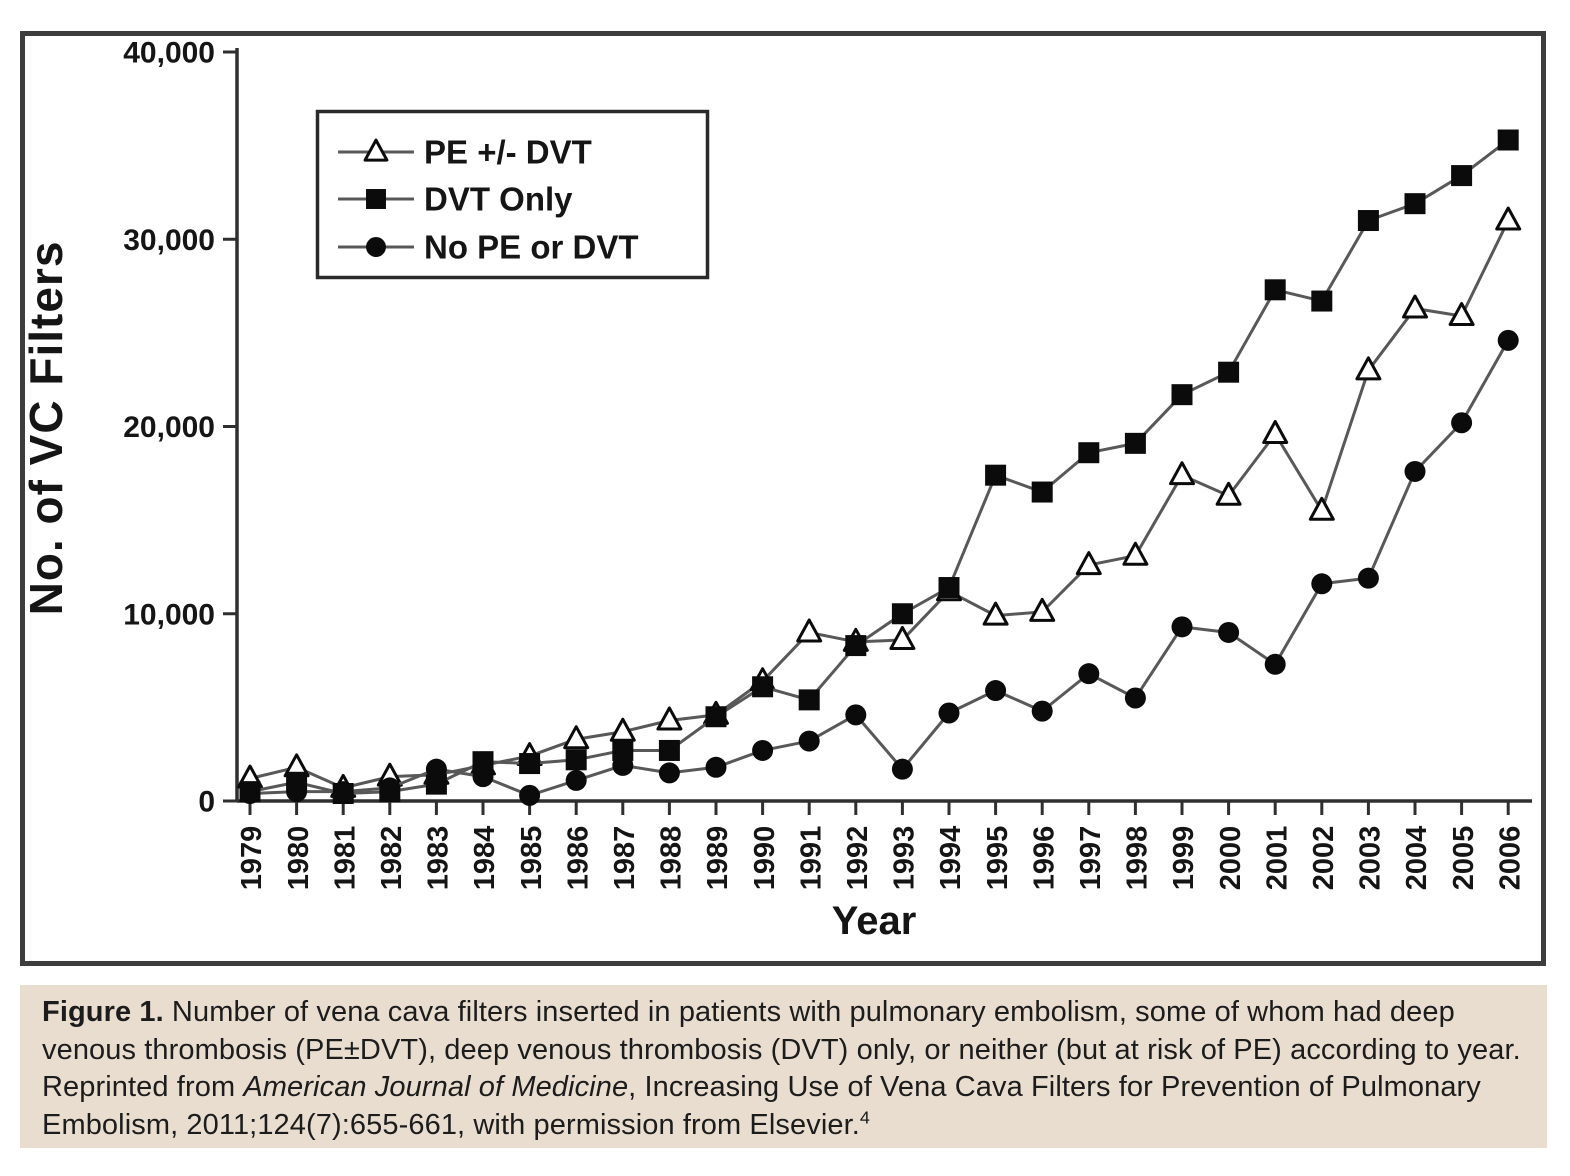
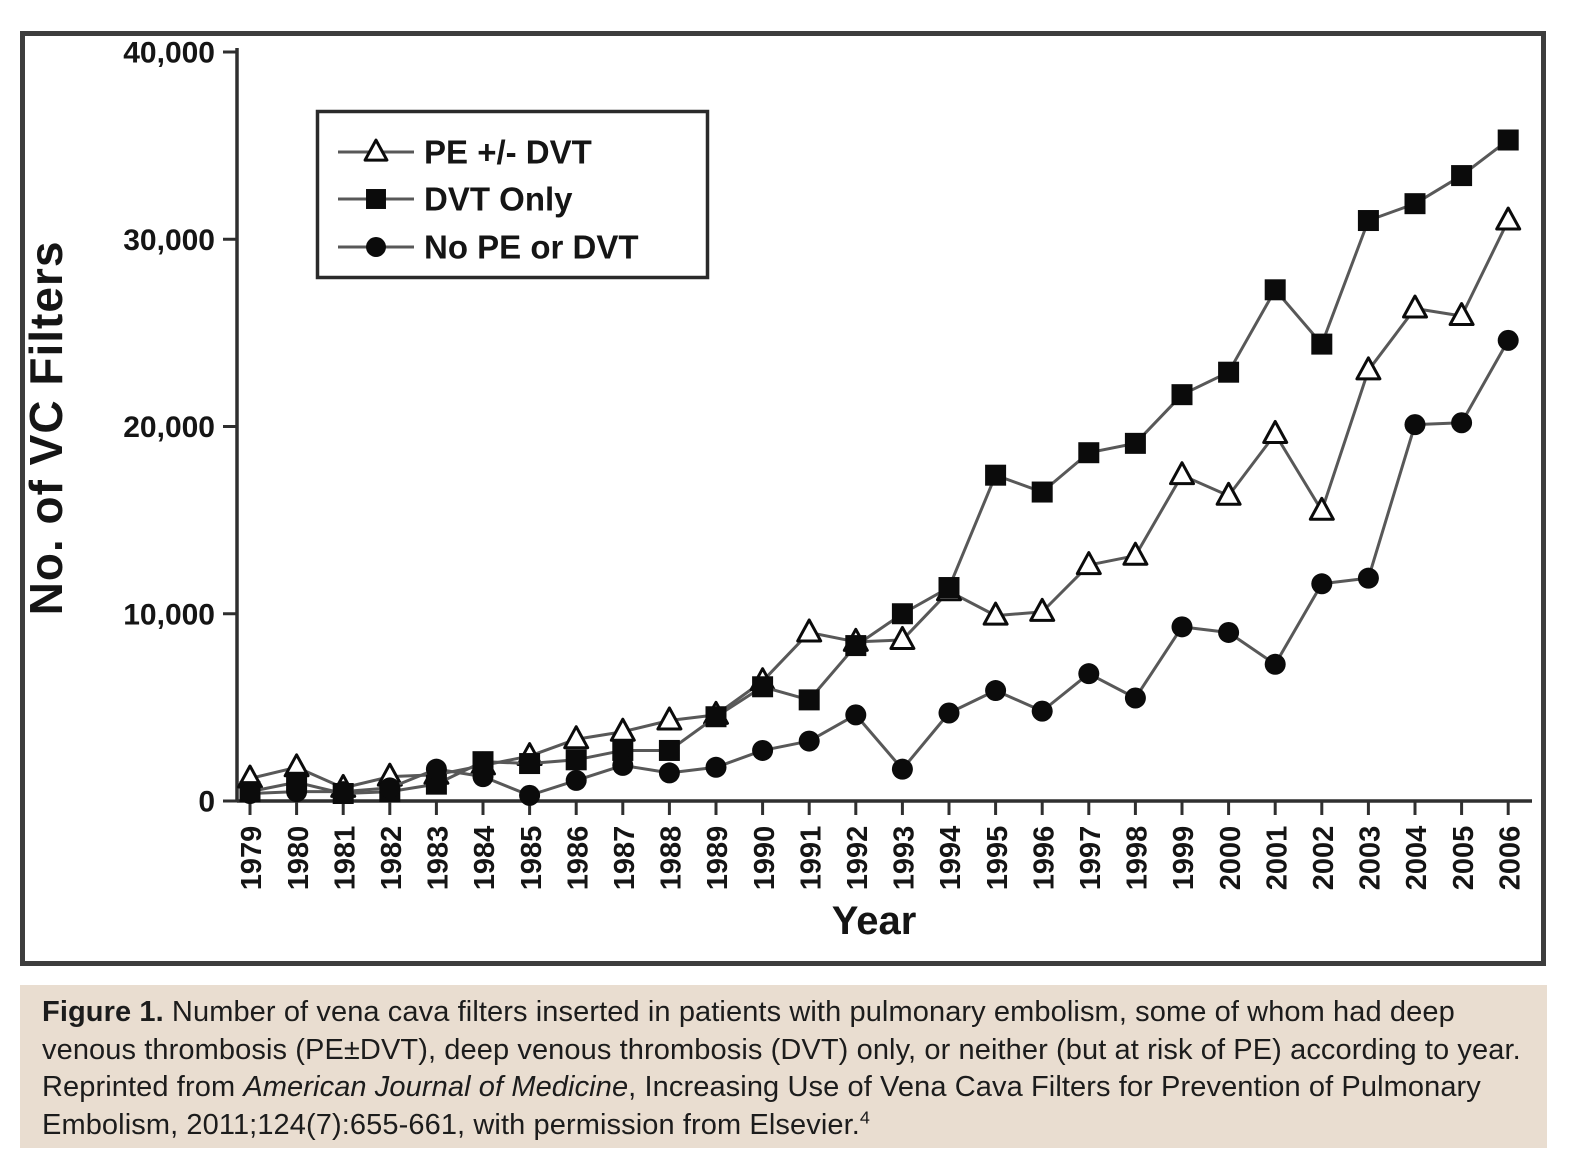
DVT Only/2002: 26700 -> 24400
No PE or DVT/2004: 17600 -> 20100
